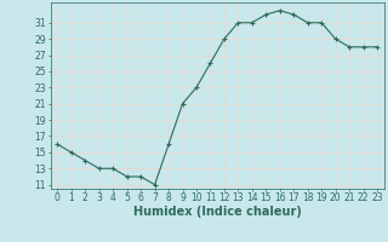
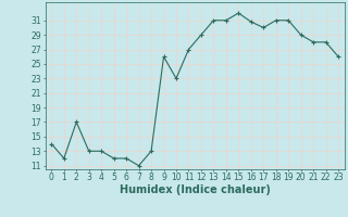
0: 16.0 -> 14.0
1: 15.0 -> 12.0
2: 14.0 -> 17.0
8: 16.0 -> 13.0
9: 21.0 -> 26.0
11: 26.0 -> 27.0
16: 32.5 -> 30.8
17: 32.0 -> 30.0
23: 28.0 -> 26.0
